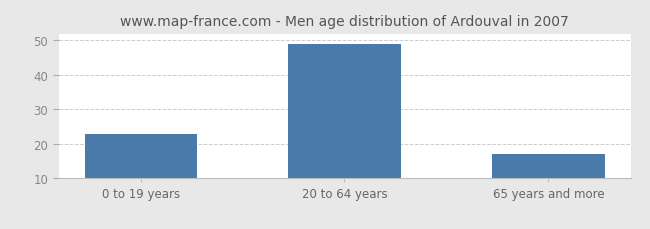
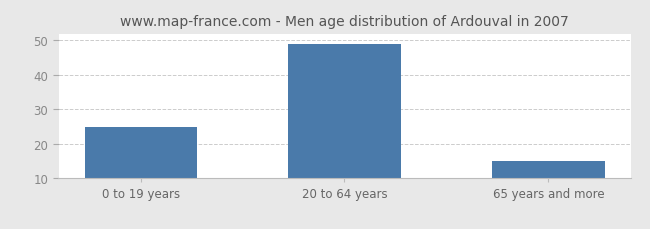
0 to 19 years: 23 -> 25
65 years and more: 17 -> 15
